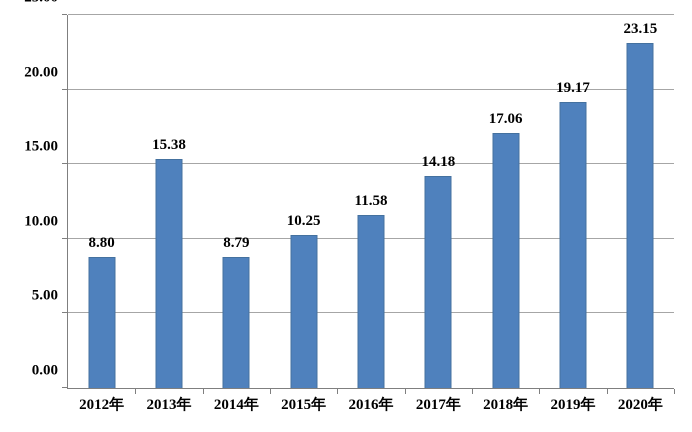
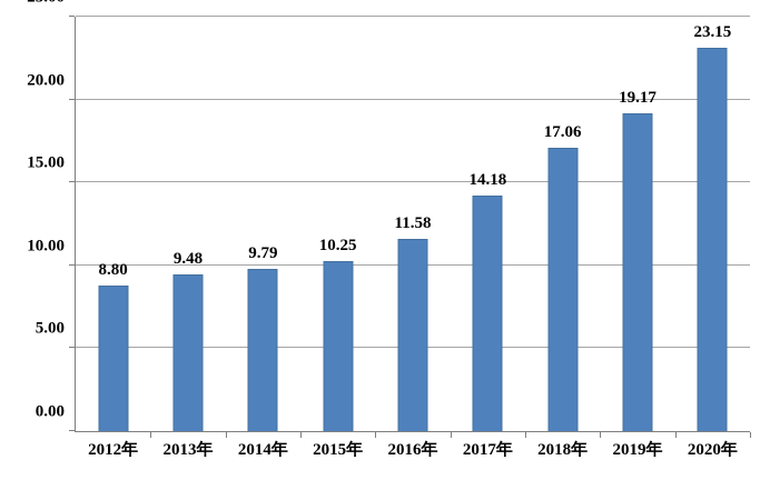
2013年: 15.38 -> 9.48
2014年: 8.79 -> 9.79
